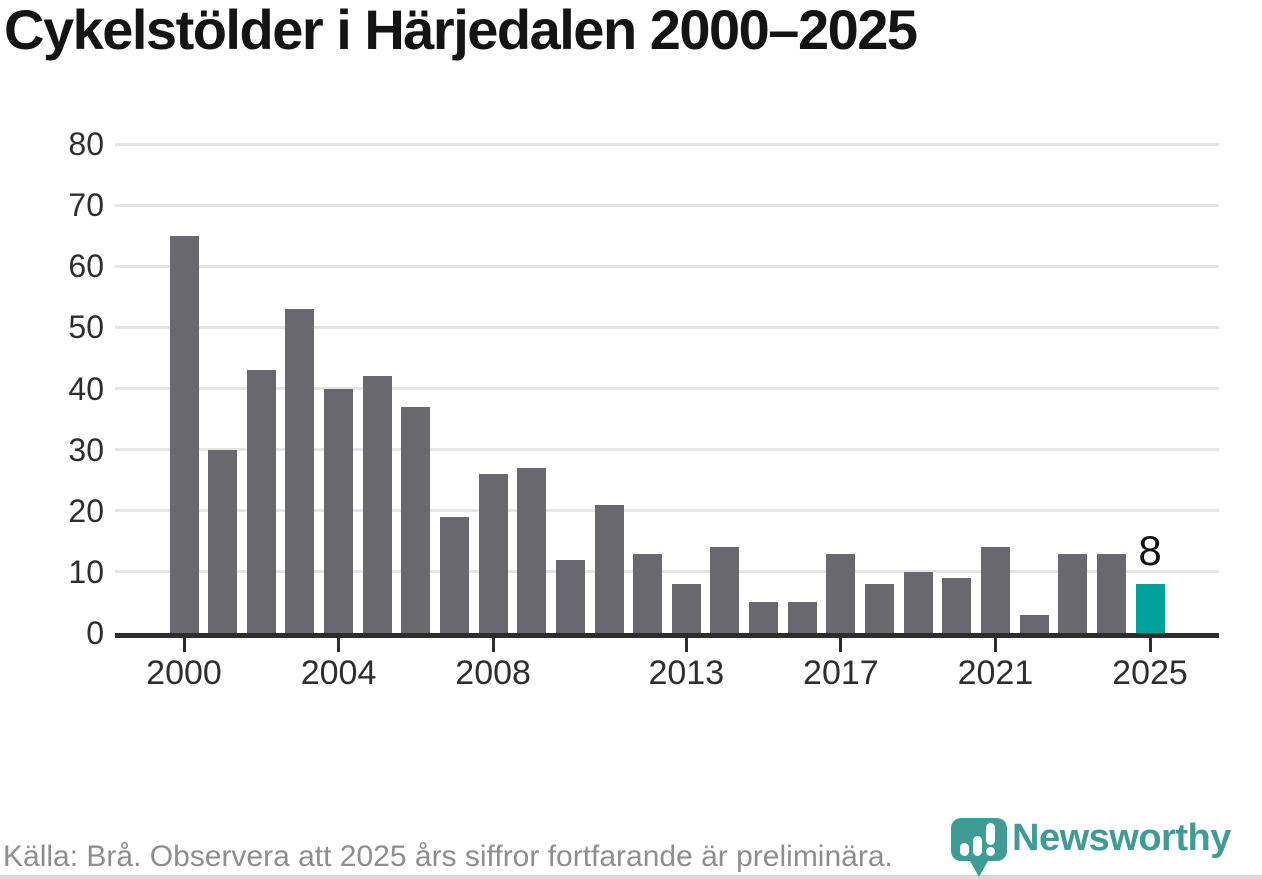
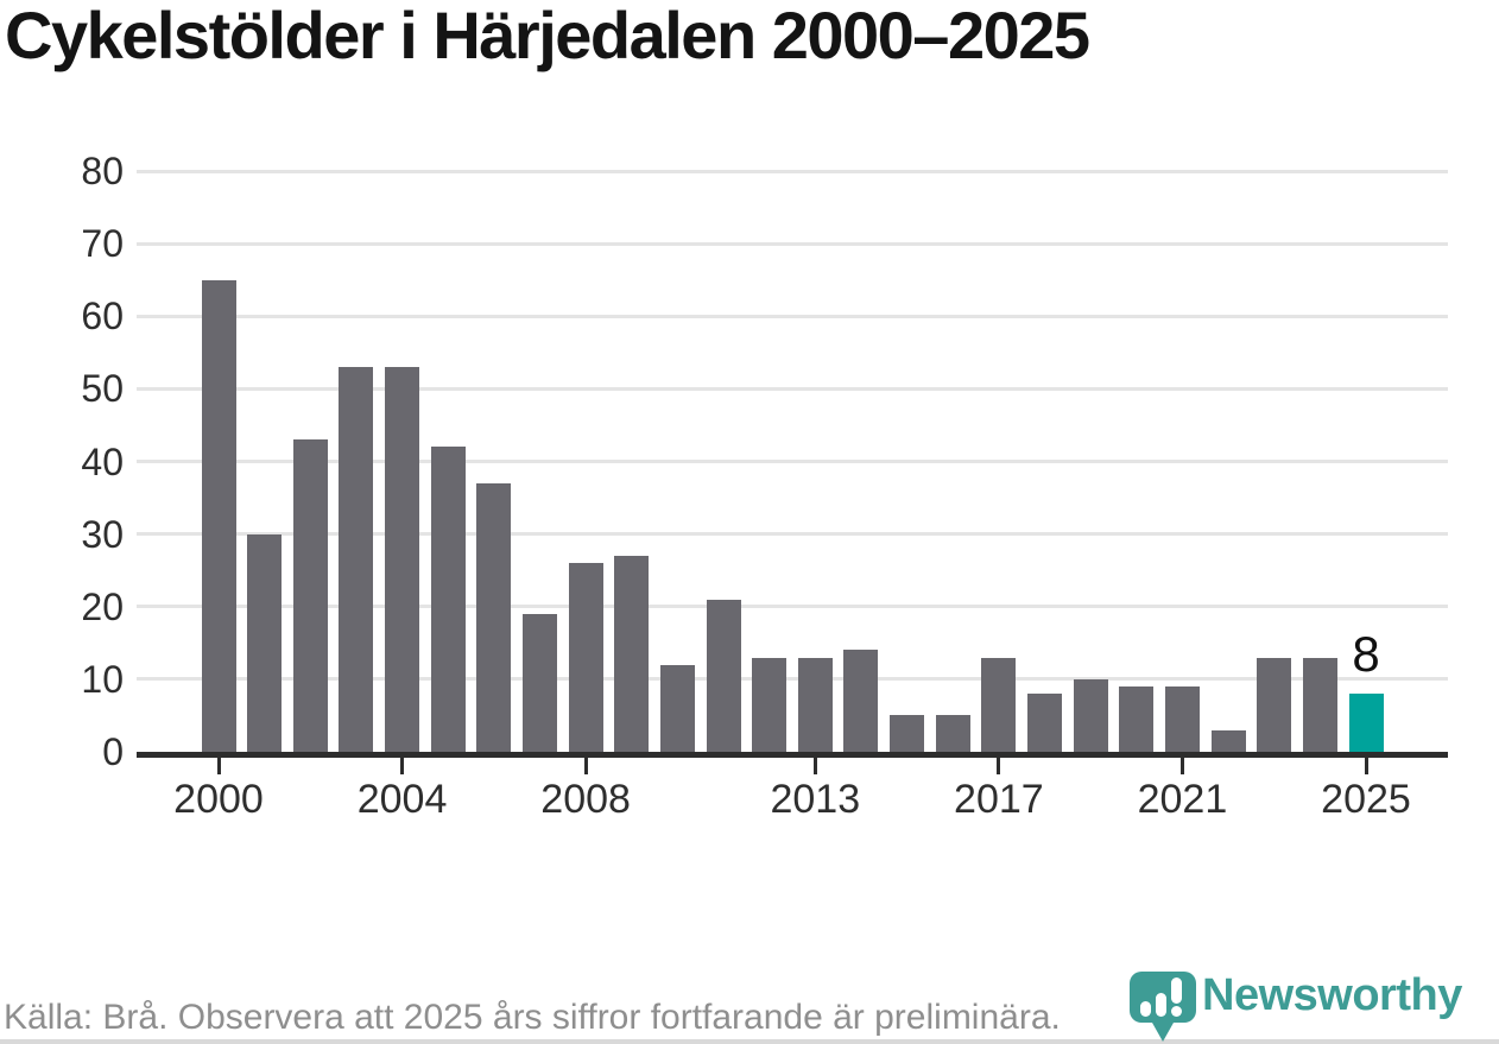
2004: 40 -> 53
2013: 8 -> 13
2021: 14 -> 9
